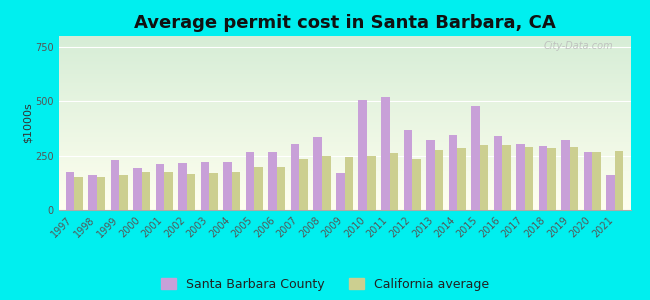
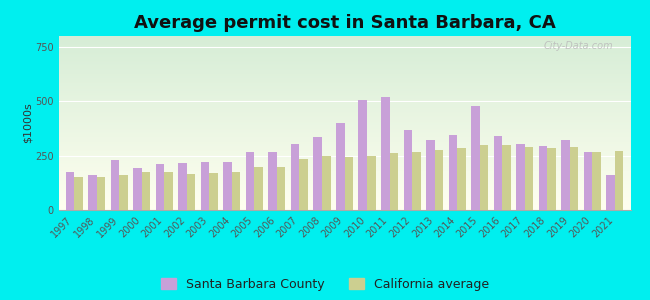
Santa Barbara County/2009: 170 -> 400
California average/2012: 235 -> 265
